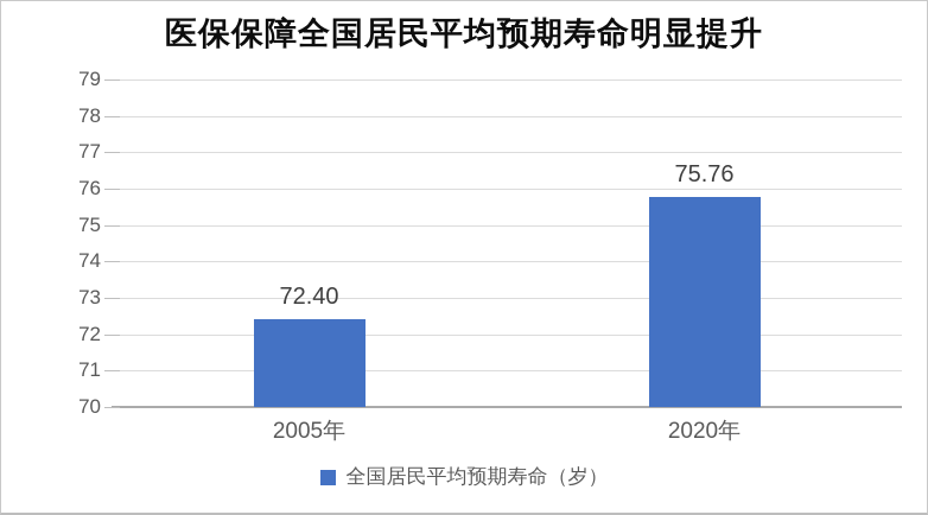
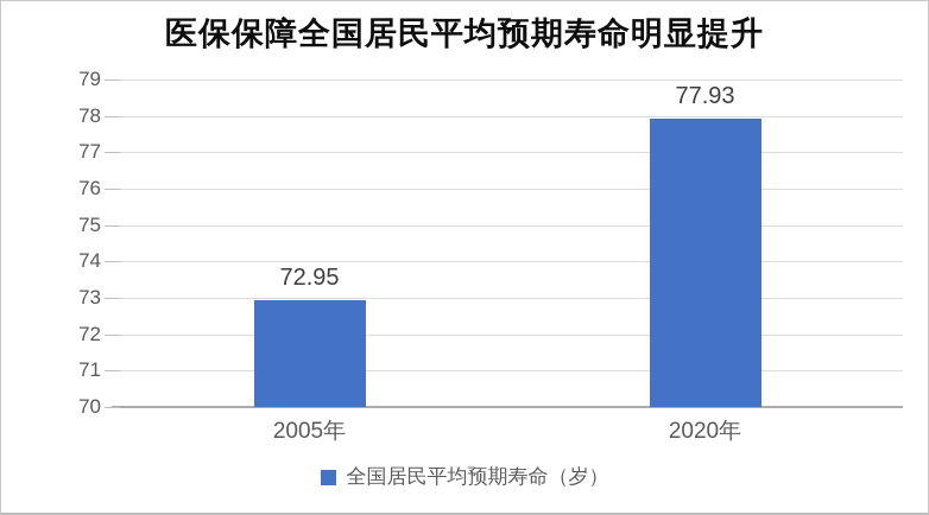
2005年: 72.40 -> 72.95
2020年: 75.76 -> 77.93
